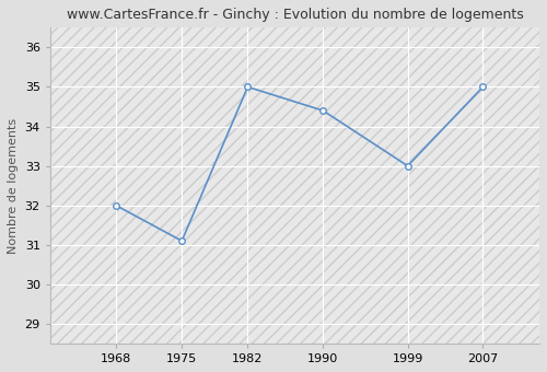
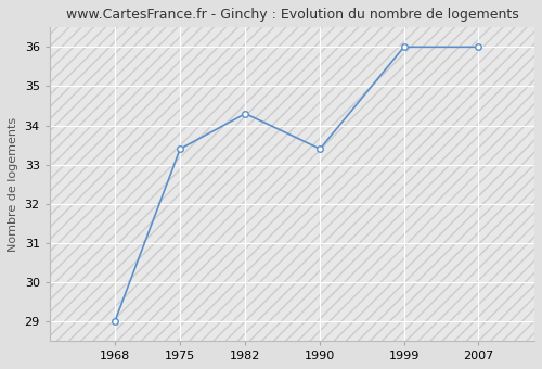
1968: 32.0 -> 29.0
1975: 31.1 -> 33.4
1982: 35.0 -> 34.3
1990: 34.4 -> 33.4
1999: 33.0 -> 36.0
2007: 35.0 -> 36.0
